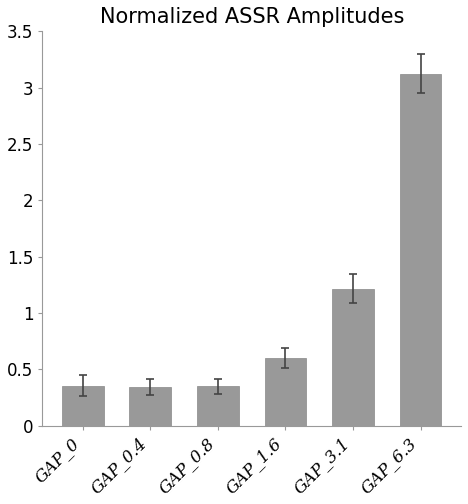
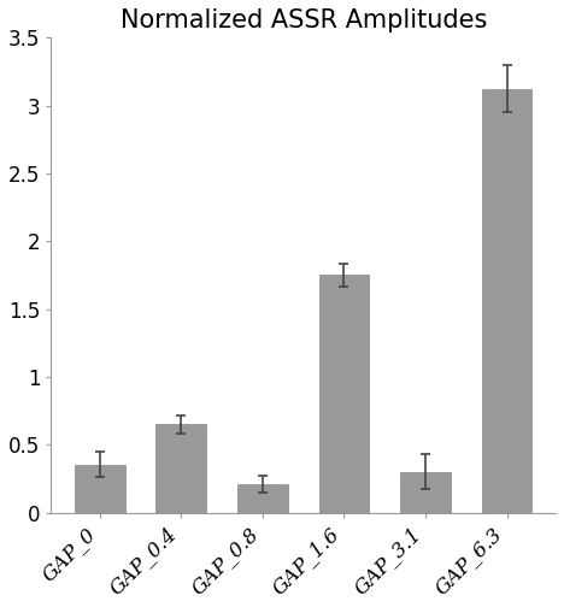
GAP_0.4: 0.34 -> 0.65
GAP_0.8: 0.35 -> 0.21
GAP_1.6: 0.60 -> 1.75
GAP_3.1: 1.22 -> 0.30
